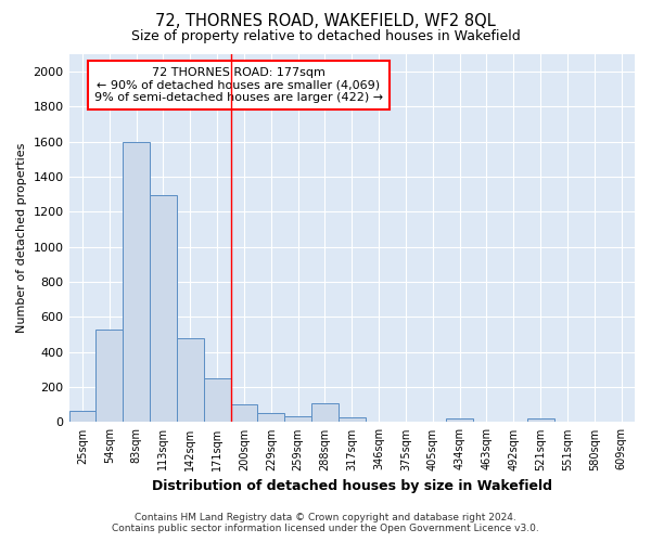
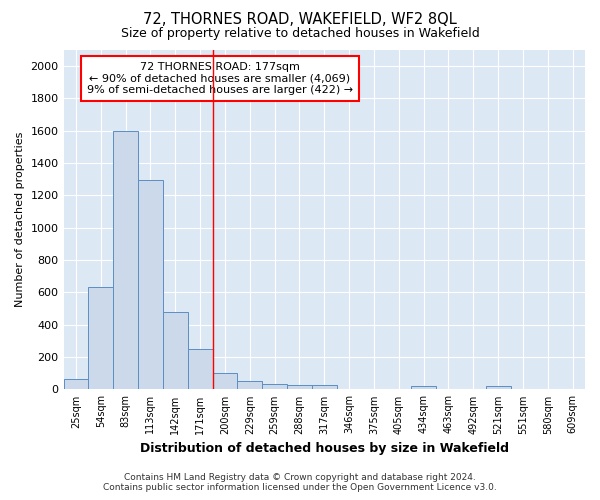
54sqm: 530 -> 630
288sqm: 110 -> 20
